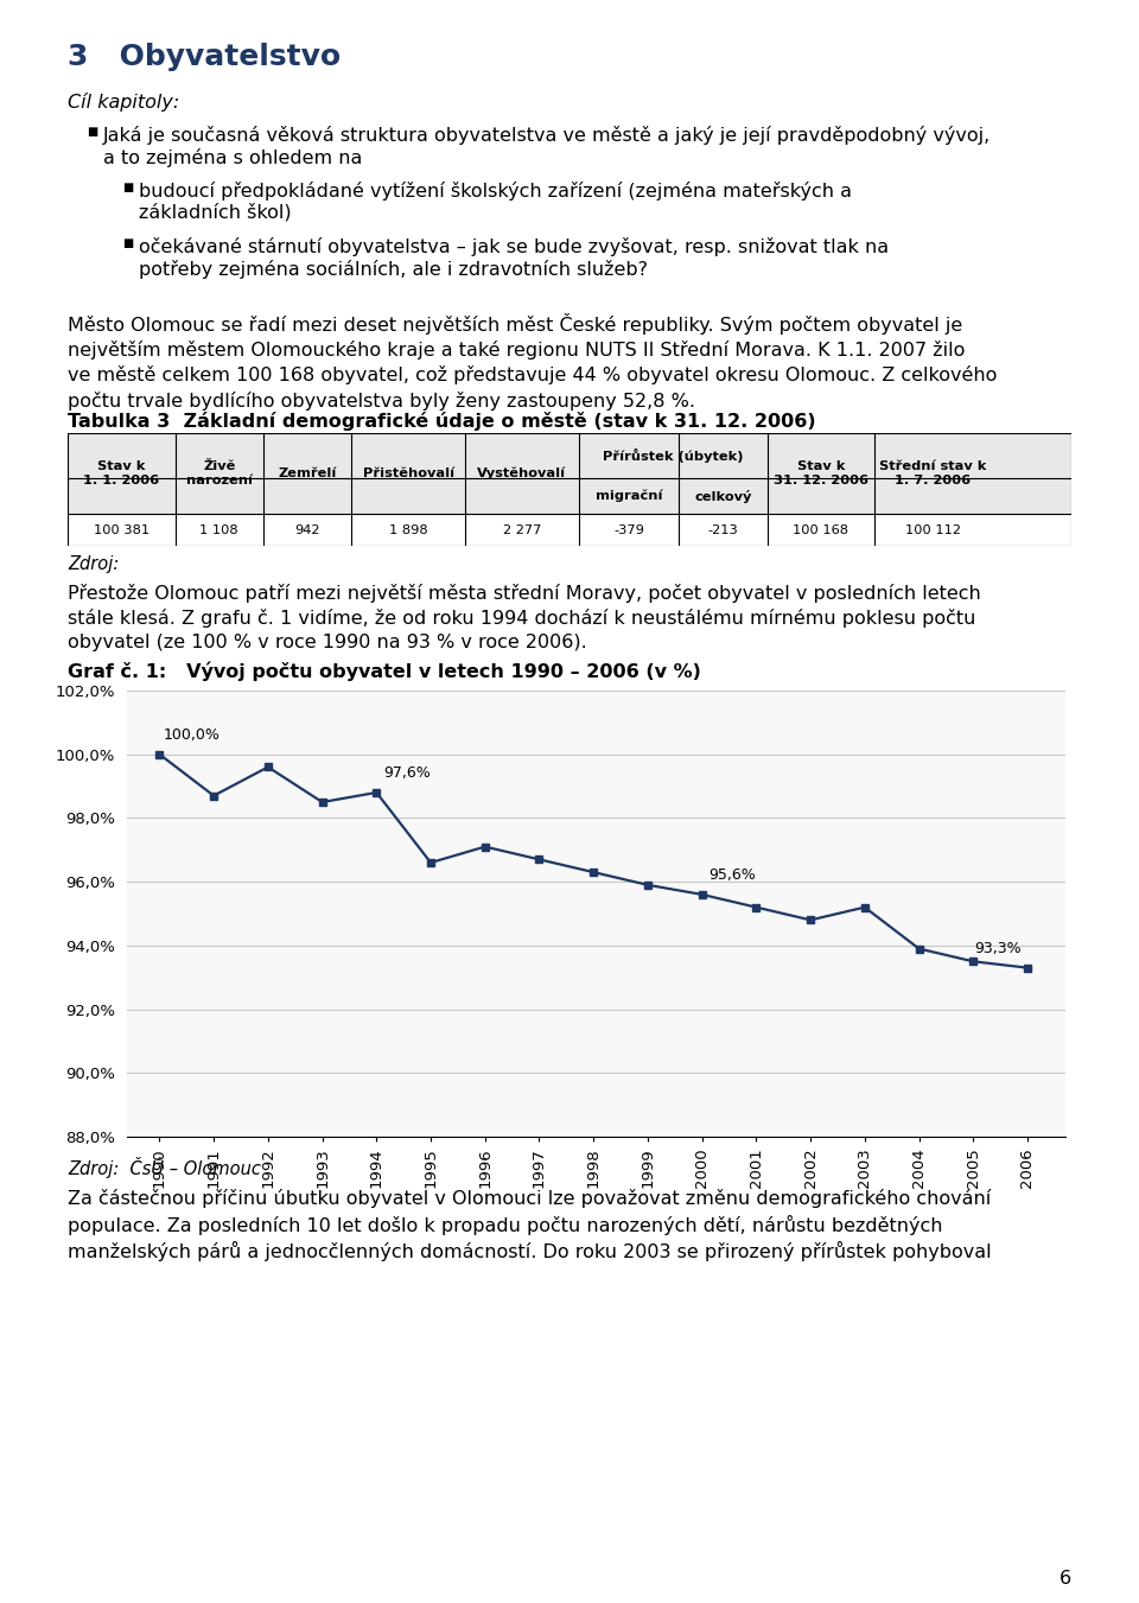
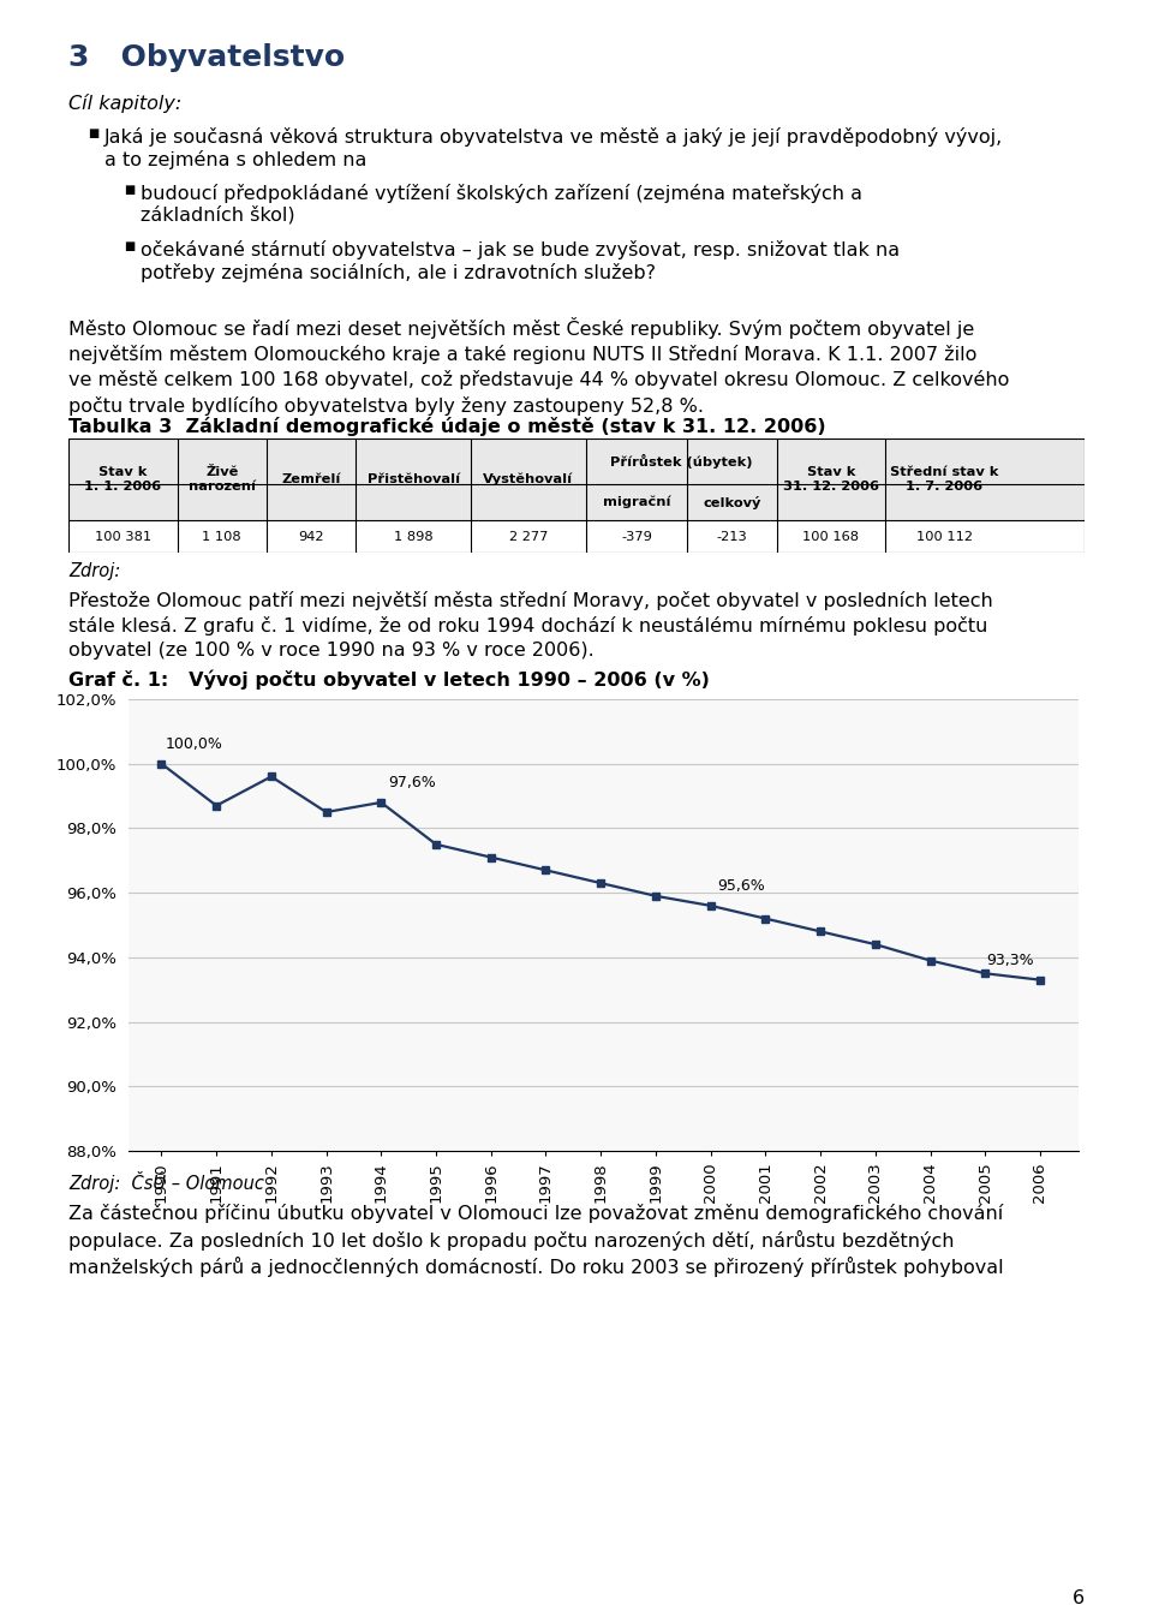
1995: 96,6% -> 97,5%
2003: 95,2% -> 94,4%
